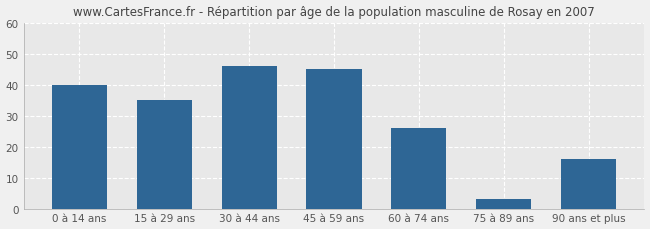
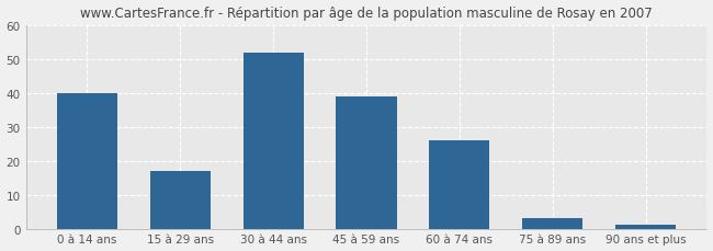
15 à 29 ans: 35 -> 17
30 à 44 ans: 46 -> 52
45 à 59 ans: 45 -> 39
90 ans et plus: 16 -> 1
